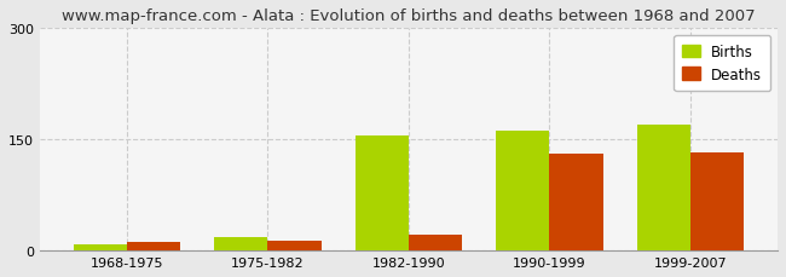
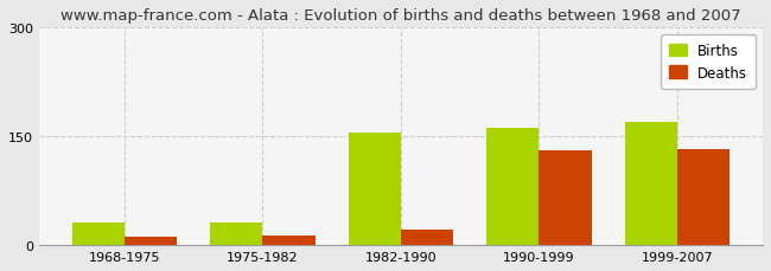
Births/1968-1975: 9 -> 32
Births/1975-1982: 18 -> 32
